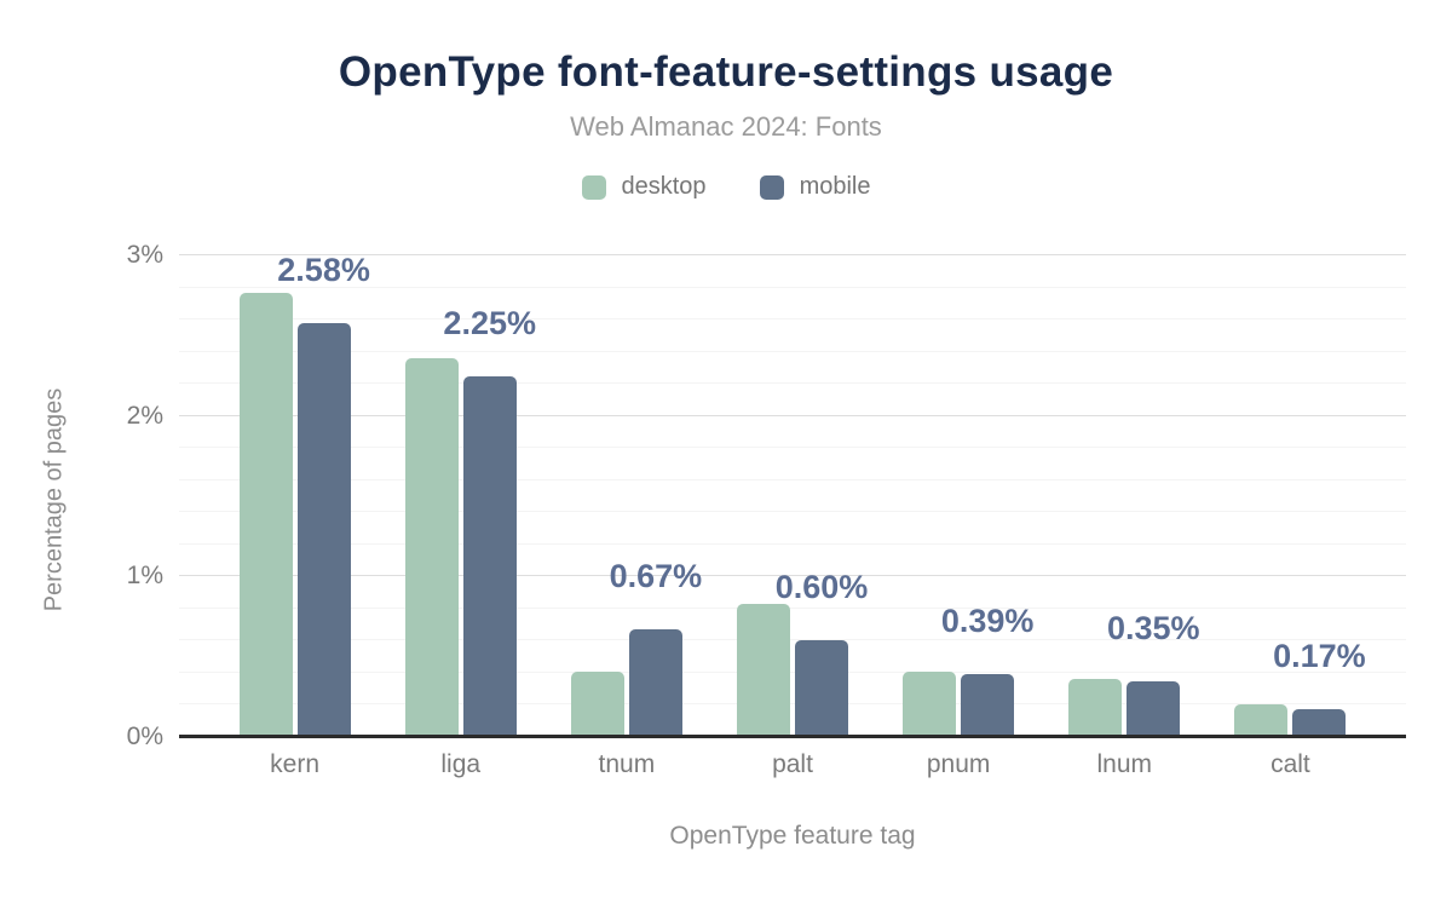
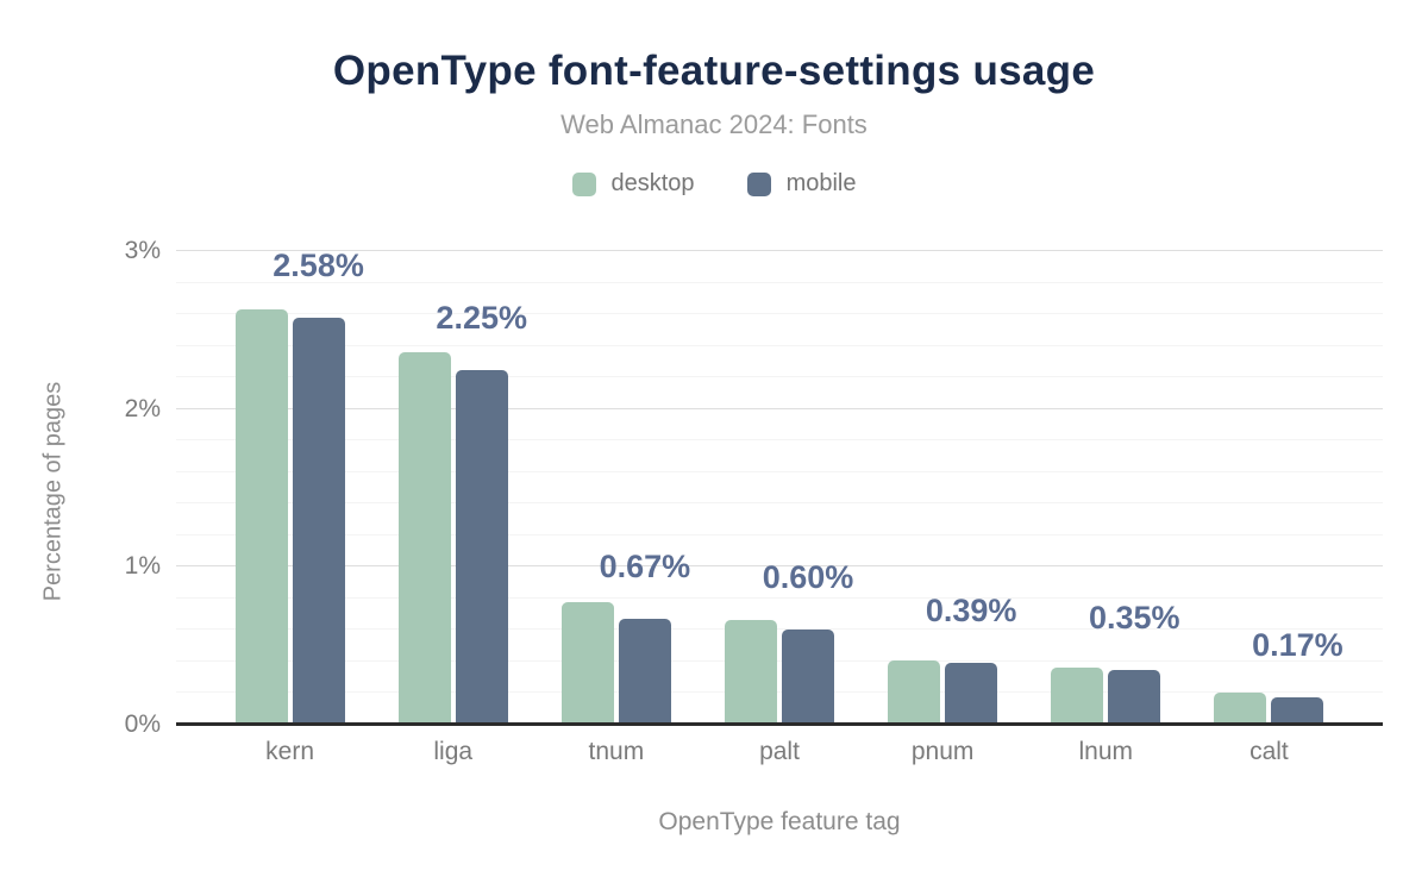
desktop/kern: 2.77% -> 2.63%
desktop/tnum: 0.41% -> 0.78%
desktop/palt: 0.83% -> 0.66%
